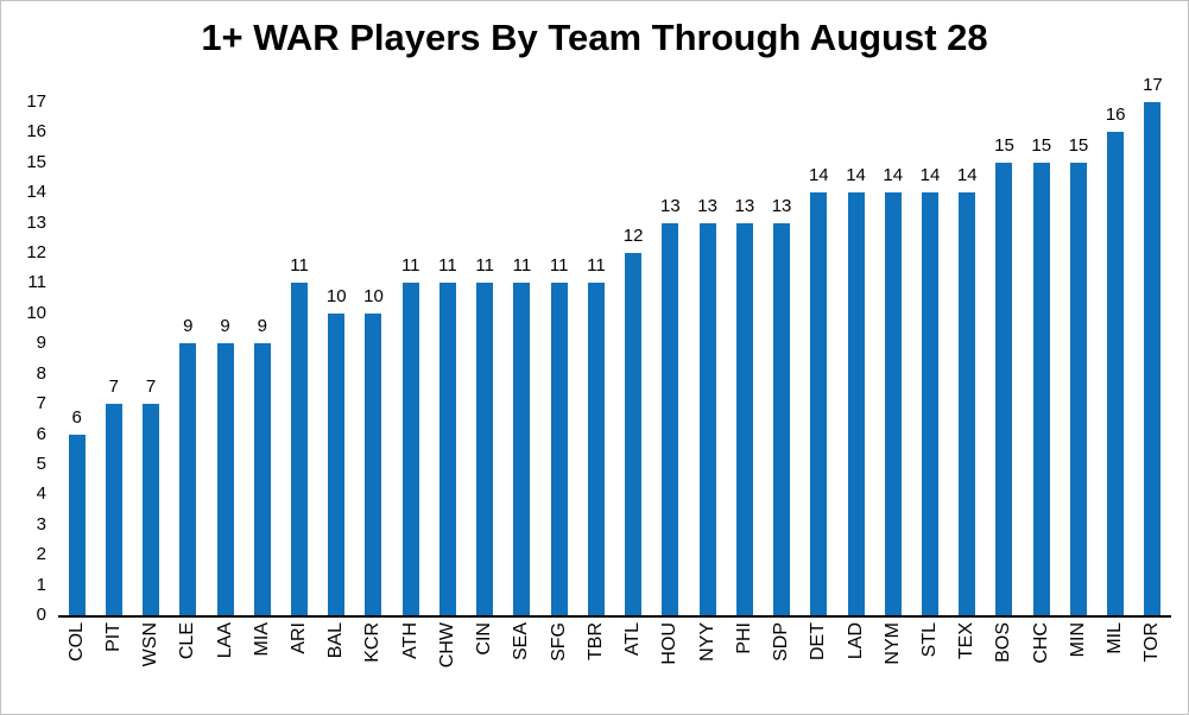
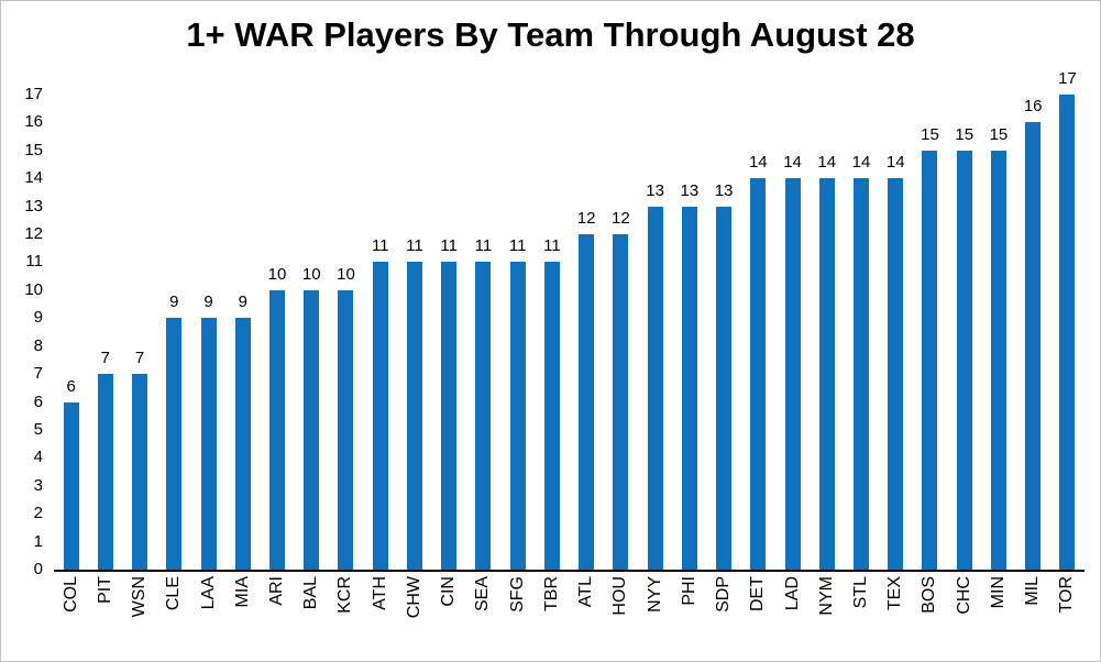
ARI: 11 -> 10
HOU: 13 -> 12
